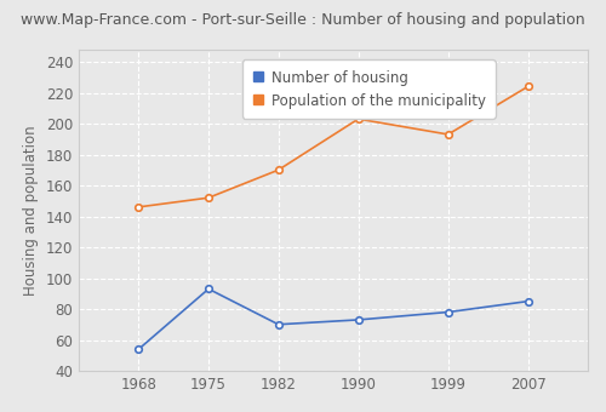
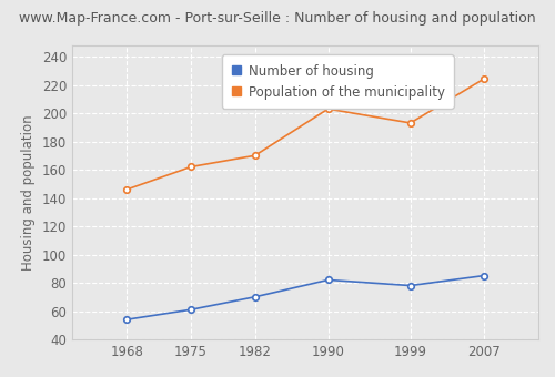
Number of housing/1975: 93 -> 61
Population of the municipality/1975: 152 -> 162
Number of housing/1990: 73 -> 82
